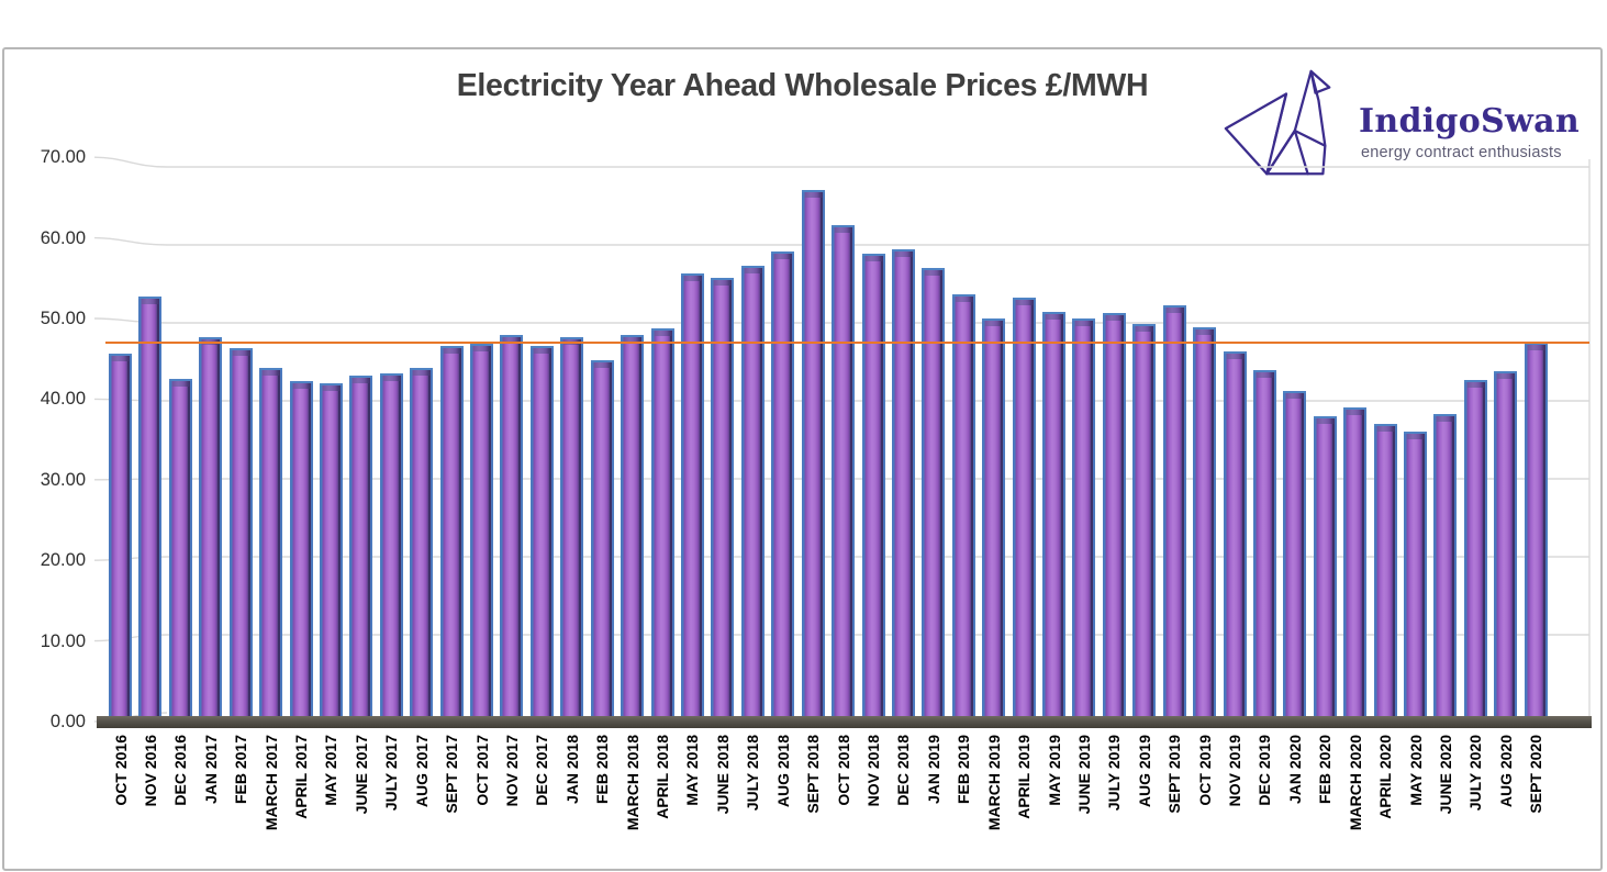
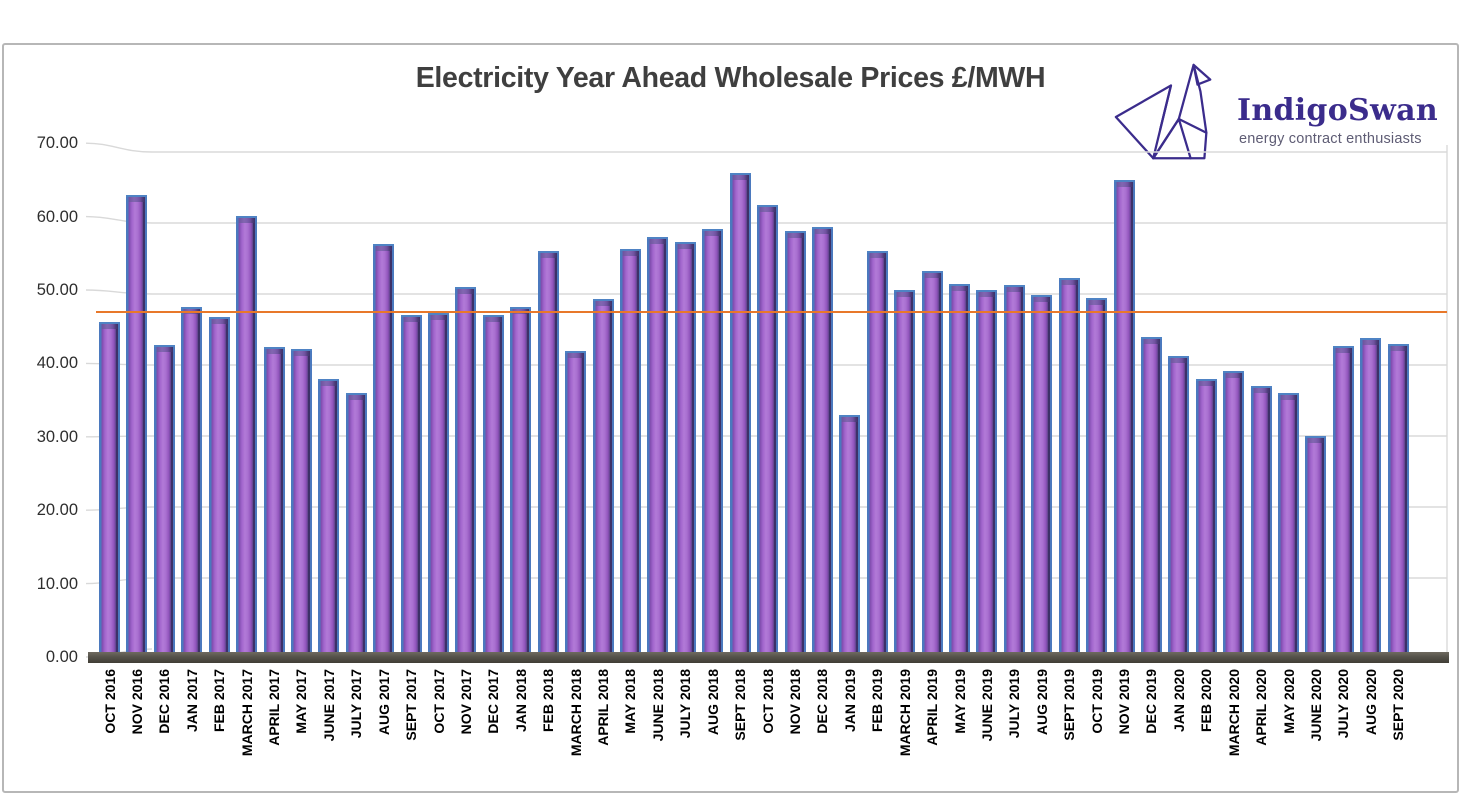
NOV 2016: 53 -> 64
MARCH 2017: 44 -> 61
JUNE 2017: 43 -> 38
JULY 2017: 44 -> 36
AUG 2017: 44 -> 57
NOV 2017: 48 -> 51
FEB 2018: 45 -> 56
MARCH 2018: 48 -> 42
JUNE 2018: 56 -> 58
JAN 2019: 57 -> 33
FEB 2019: 54 -> 56
NOV 2019: 46 -> 66
JUNE 2020: 38 -> 30
SEPT 2020: 47 -> 43
